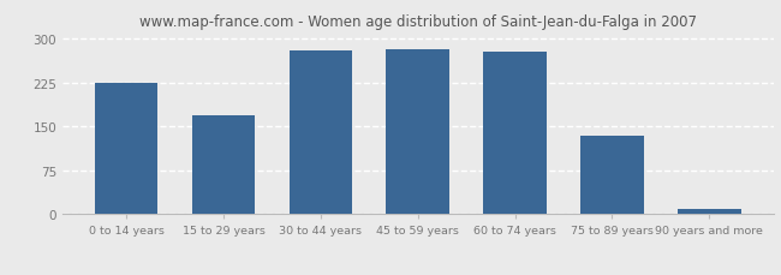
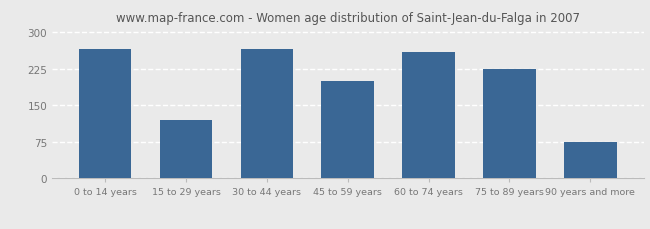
0 to 14 years: 225 -> 265
15 to 29 years: 170 -> 120
30 to 44 years: 280 -> 265
45 to 59 years: 283 -> 200
60 to 74 years: 278 -> 260
75 to 89 years: 135 -> 225
90 years and more: 10 -> 75
